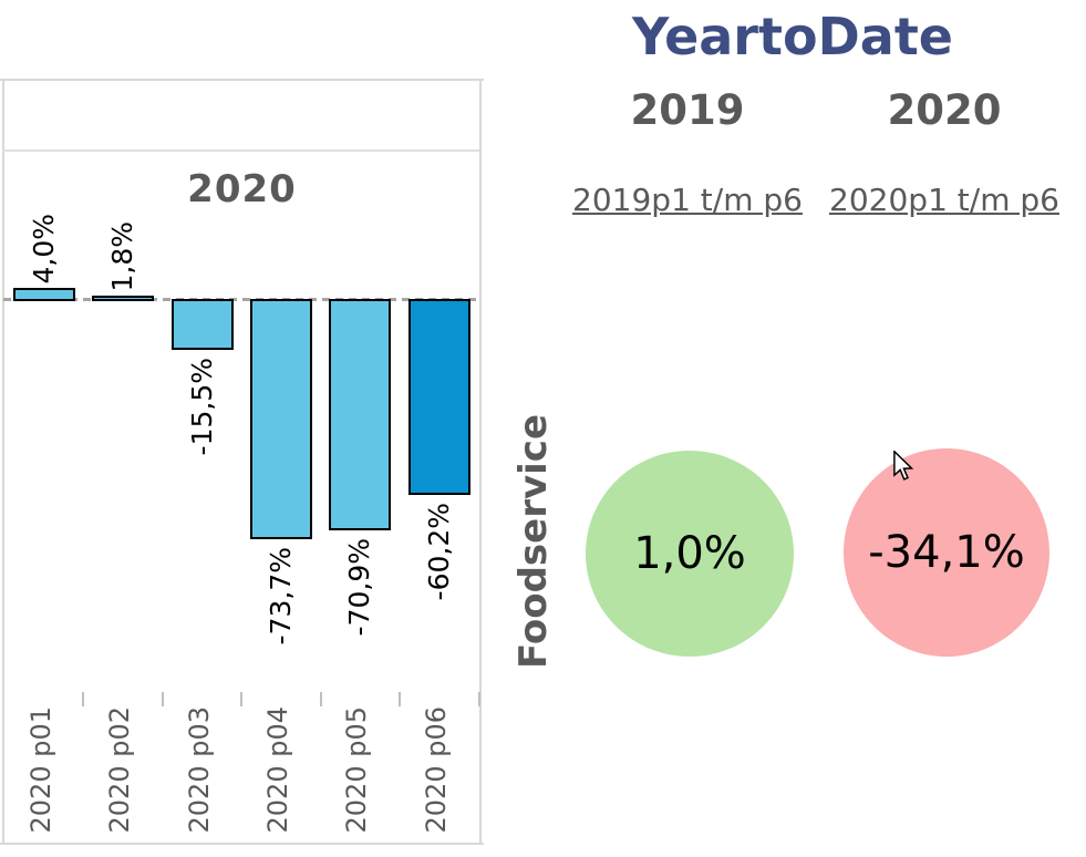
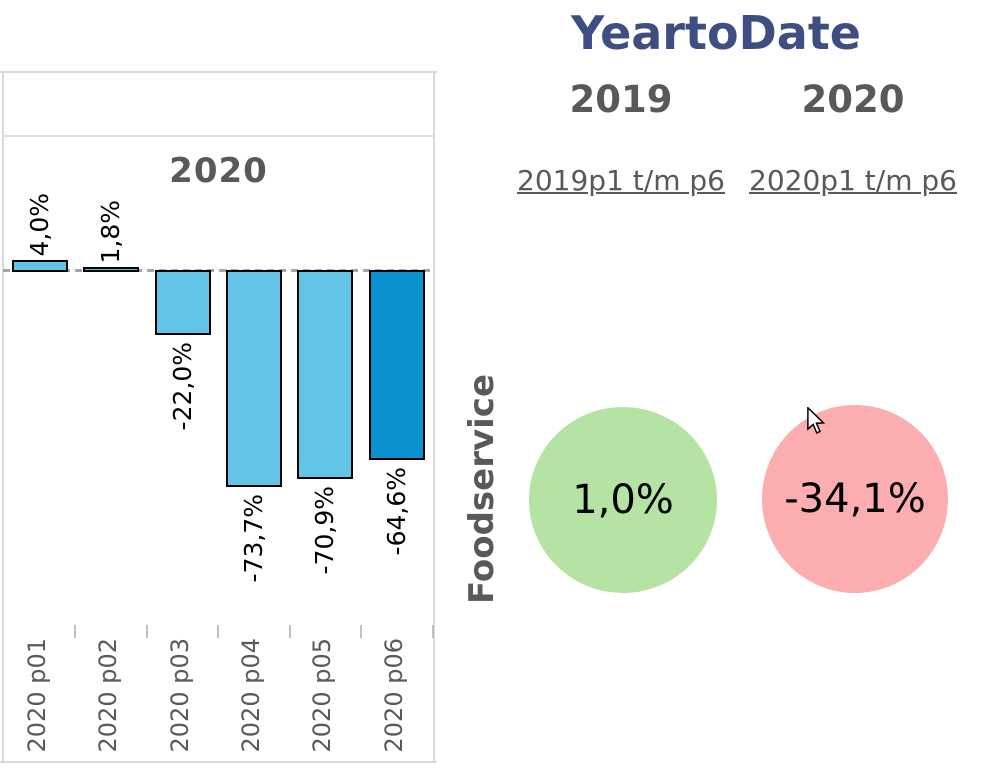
2020/2020 p03: -15,5% -> -22,0%
2020/2020 p06: -60,2% -> -64,6%
